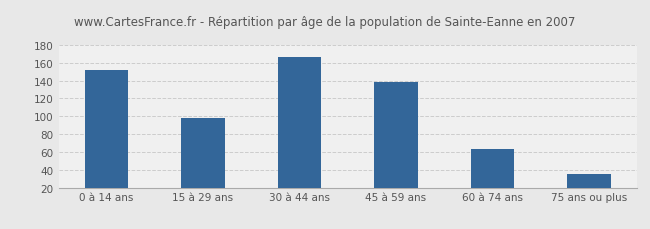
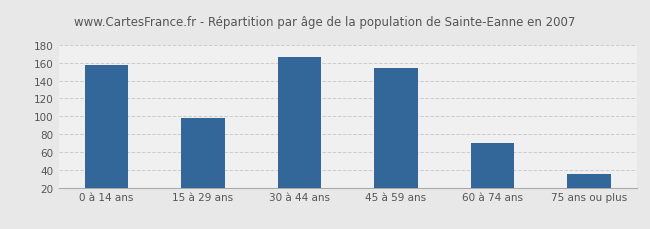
0 à 14 ans: 152 -> 158
45 à 59 ans: 138 -> 154
60 à 74 ans: 63 -> 70
